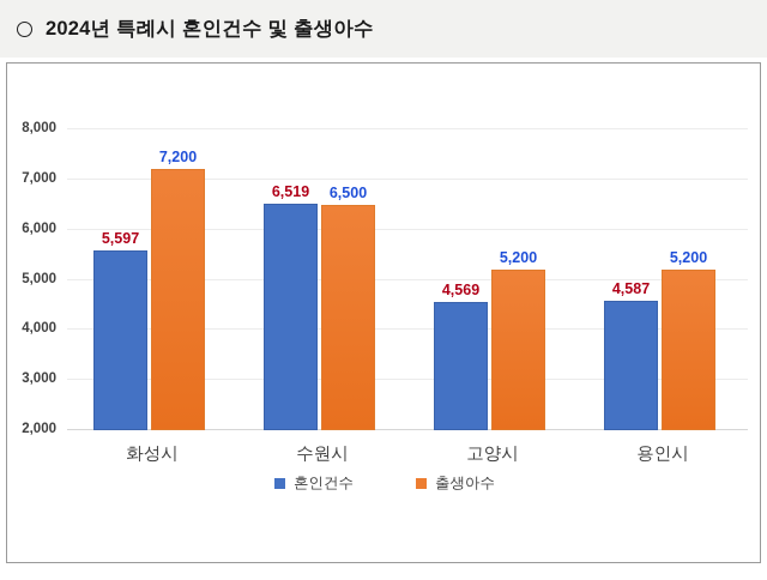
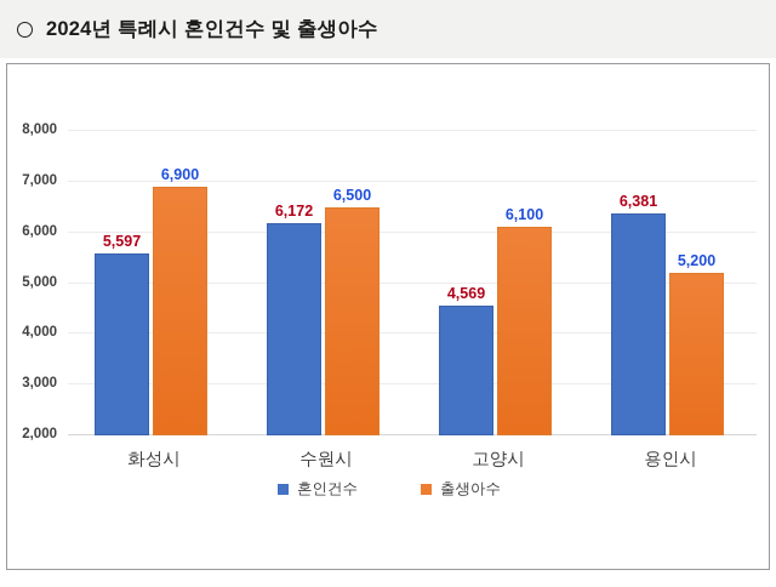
출생아수/화성시: 7,200 -> 6,900
혼인건수/수원시: 6,519 -> 6,172
출생아수/고양시: 5,200 -> 6,100
혼인건수/용인시: 4,587 -> 6,381
